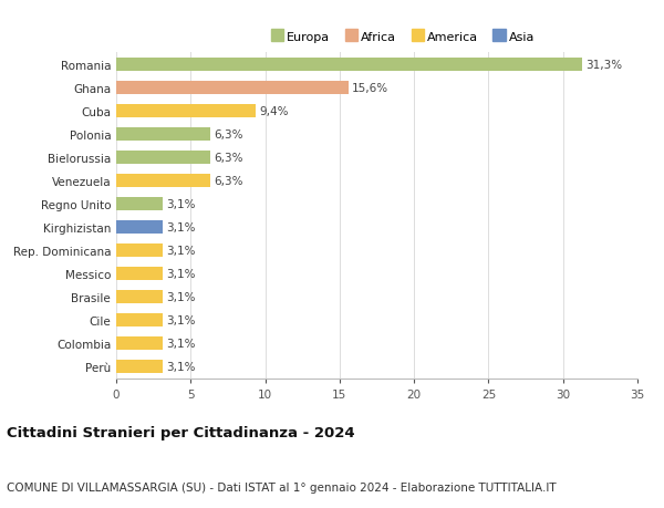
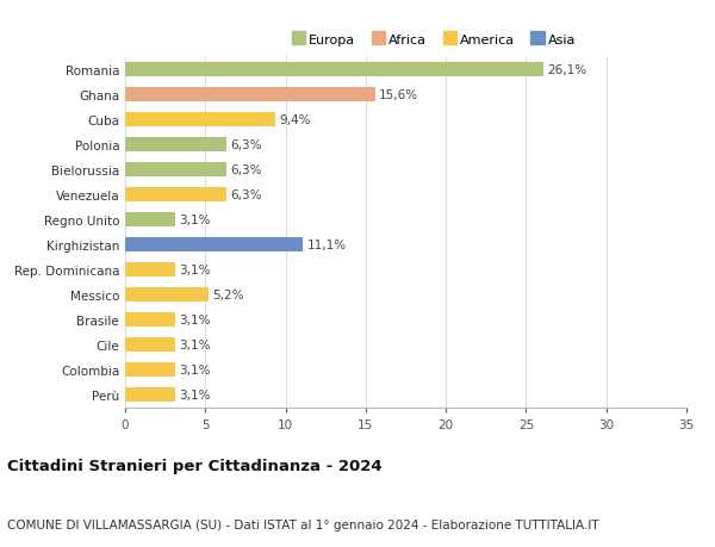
Romania: 31,3% -> 26,1%
Kirghizistan: 3,1% -> 11,1%
Messico: 3,1% -> 5,2%
